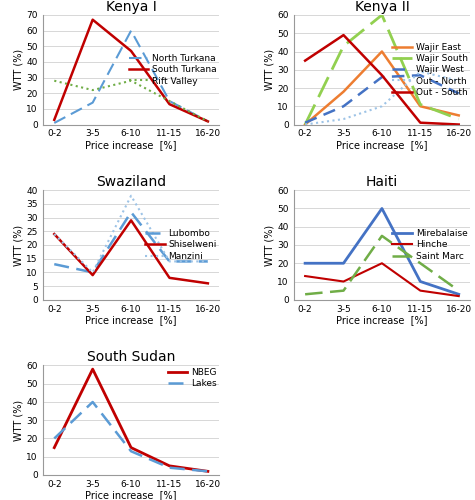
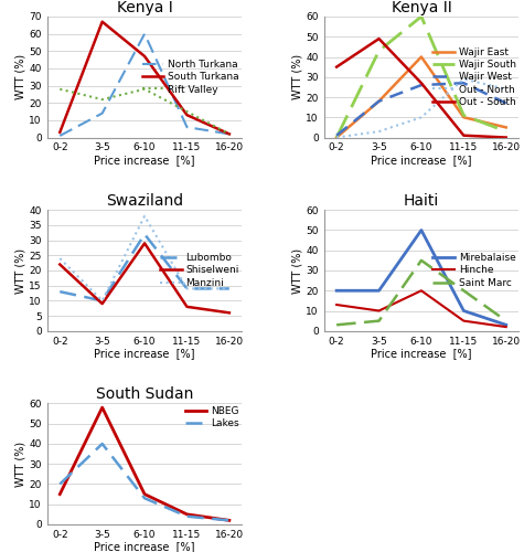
Kenya I/North Turkana/11-15: 15 -> 6
Kenya II/Wajir West/3-5: 10 -> 18
Swaziland/Shiselweni/0-2: 24 -> 22
